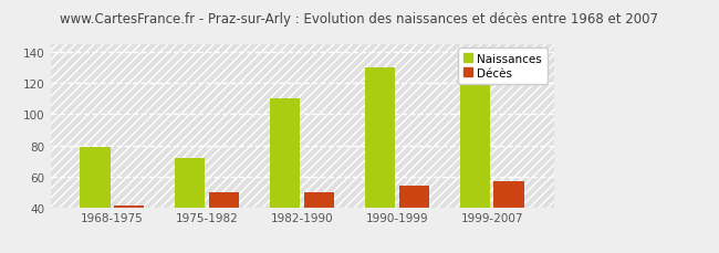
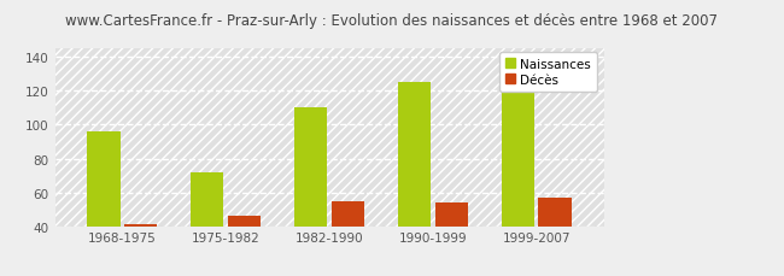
Naissances/1968-1975: 79 -> 96
Décès/1975-1982: 50 -> 46
Décès/1982-1990: 50 -> 55
Naissances/1990-1999: 130 -> 125
